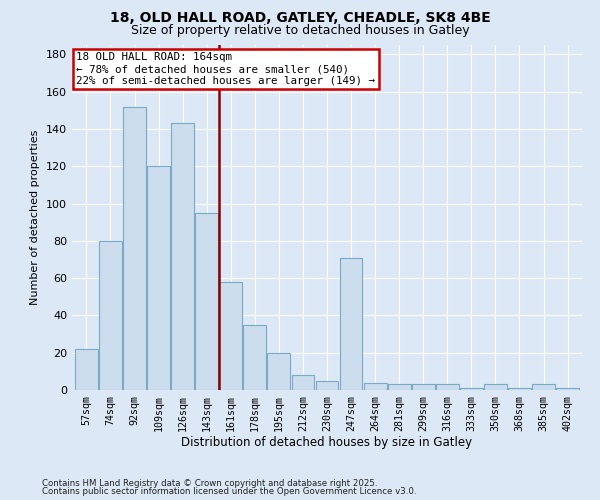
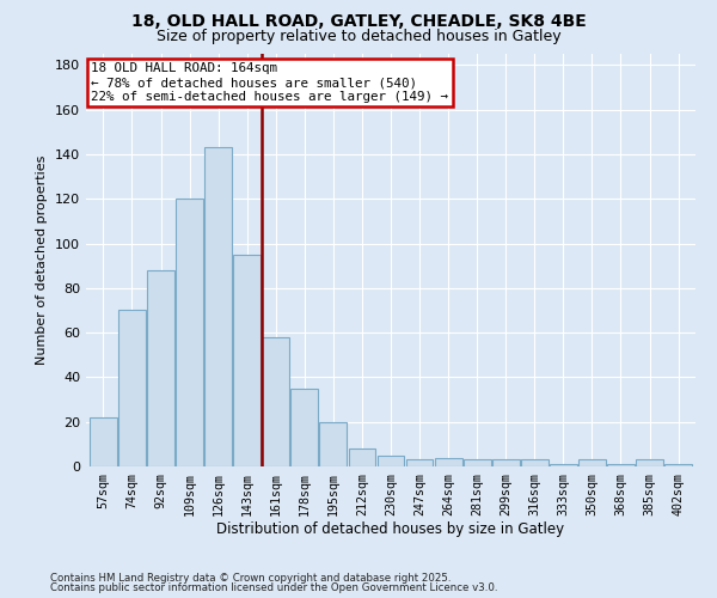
74sqm: 80 -> 70
92sqm: 152 -> 88
247sqm: 71 -> 3
